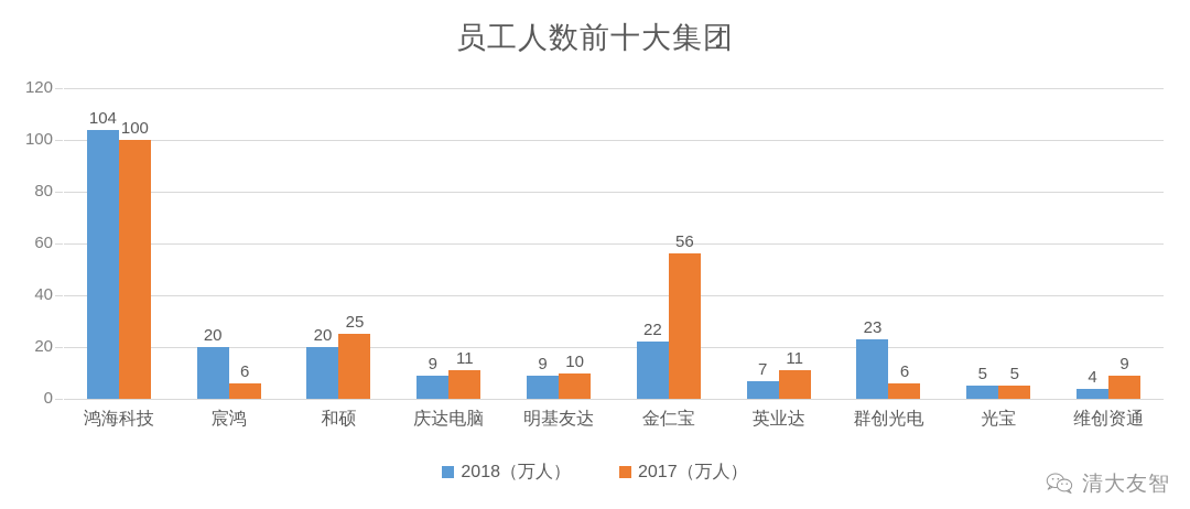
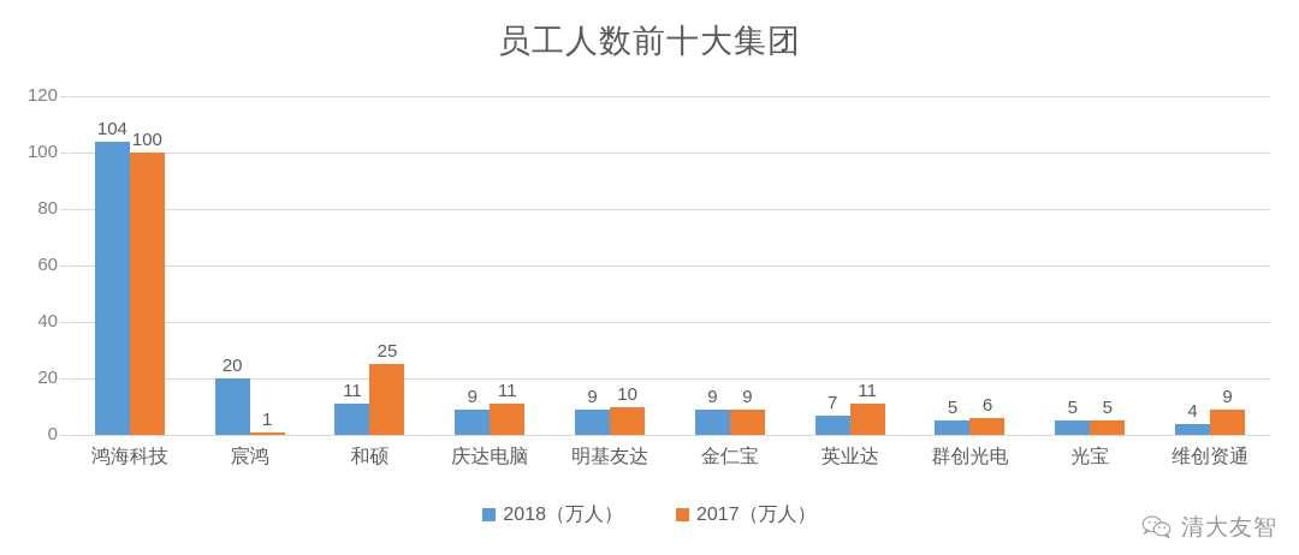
2017（万人）/宸鸿: 6 -> 1
2018（万人）/和硕: 20 -> 11
2018（万人）/金仁宝: 22 -> 9
2017（万人）/金仁宝: 56 -> 9
2018（万人）/群创光电: 23 -> 5
